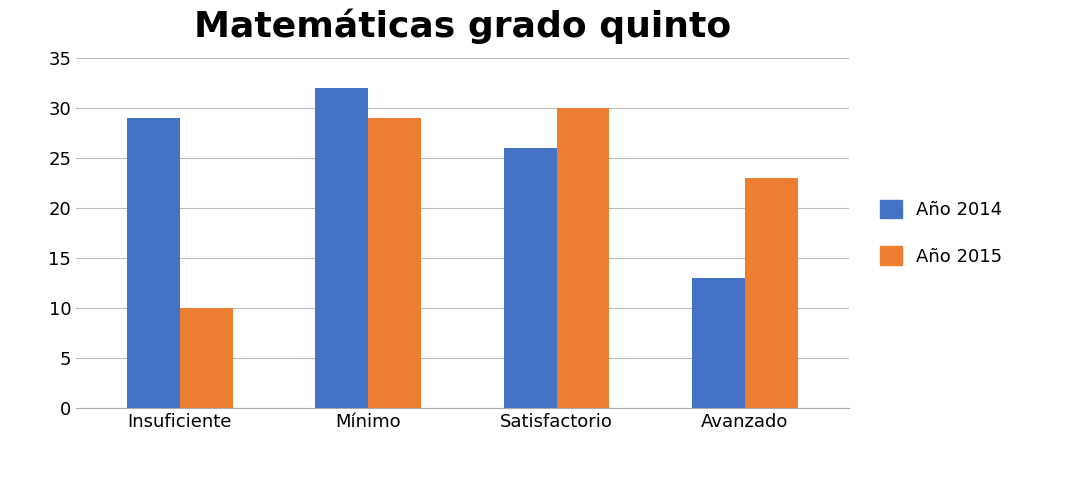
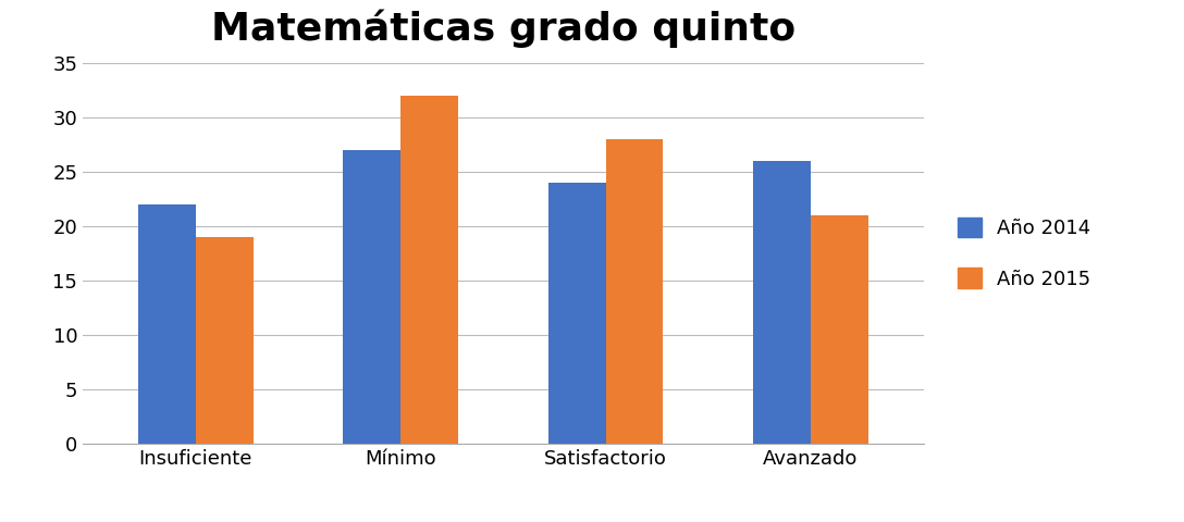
Año 2014/Insuficiente: 29 -> 22
Año 2015/Insuficiente: 10 -> 19
Año 2014/Mínimo: 32 -> 27
Año 2015/Mínimo: 29 -> 32
Año 2014/Satisfactorio: 26 -> 24
Año 2015/Satisfactorio: 30 -> 28
Año 2014/Avanzado: 13 -> 26
Año 2015/Avanzado: 23 -> 21
